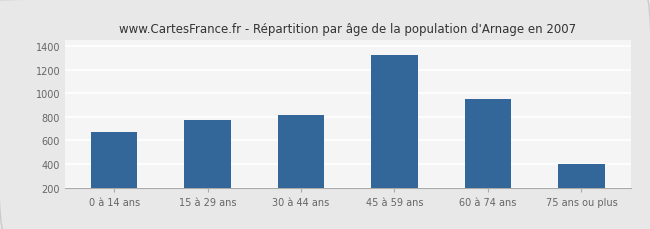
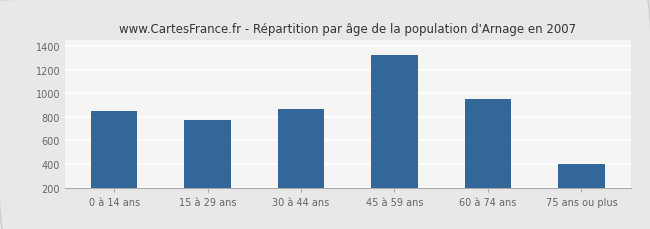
0 à 14 ans: 670 -> 850
30 à 44 ans: 820 -> 860
